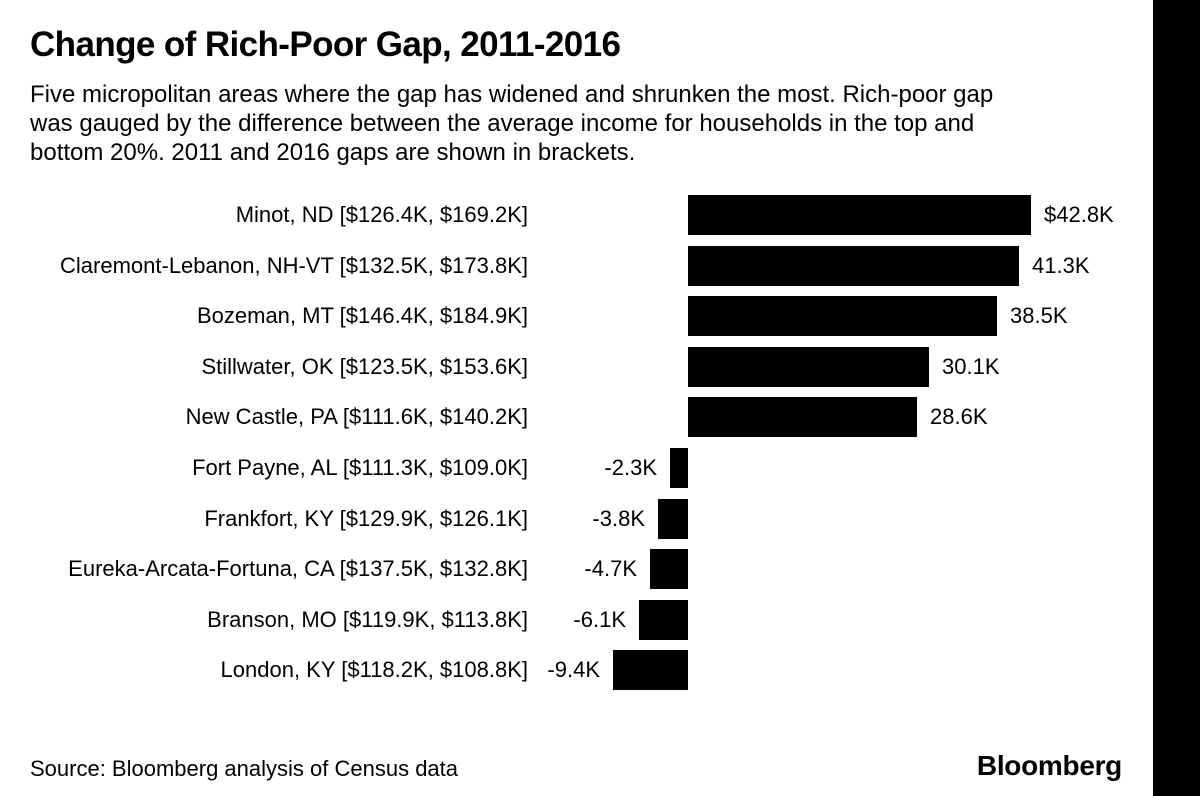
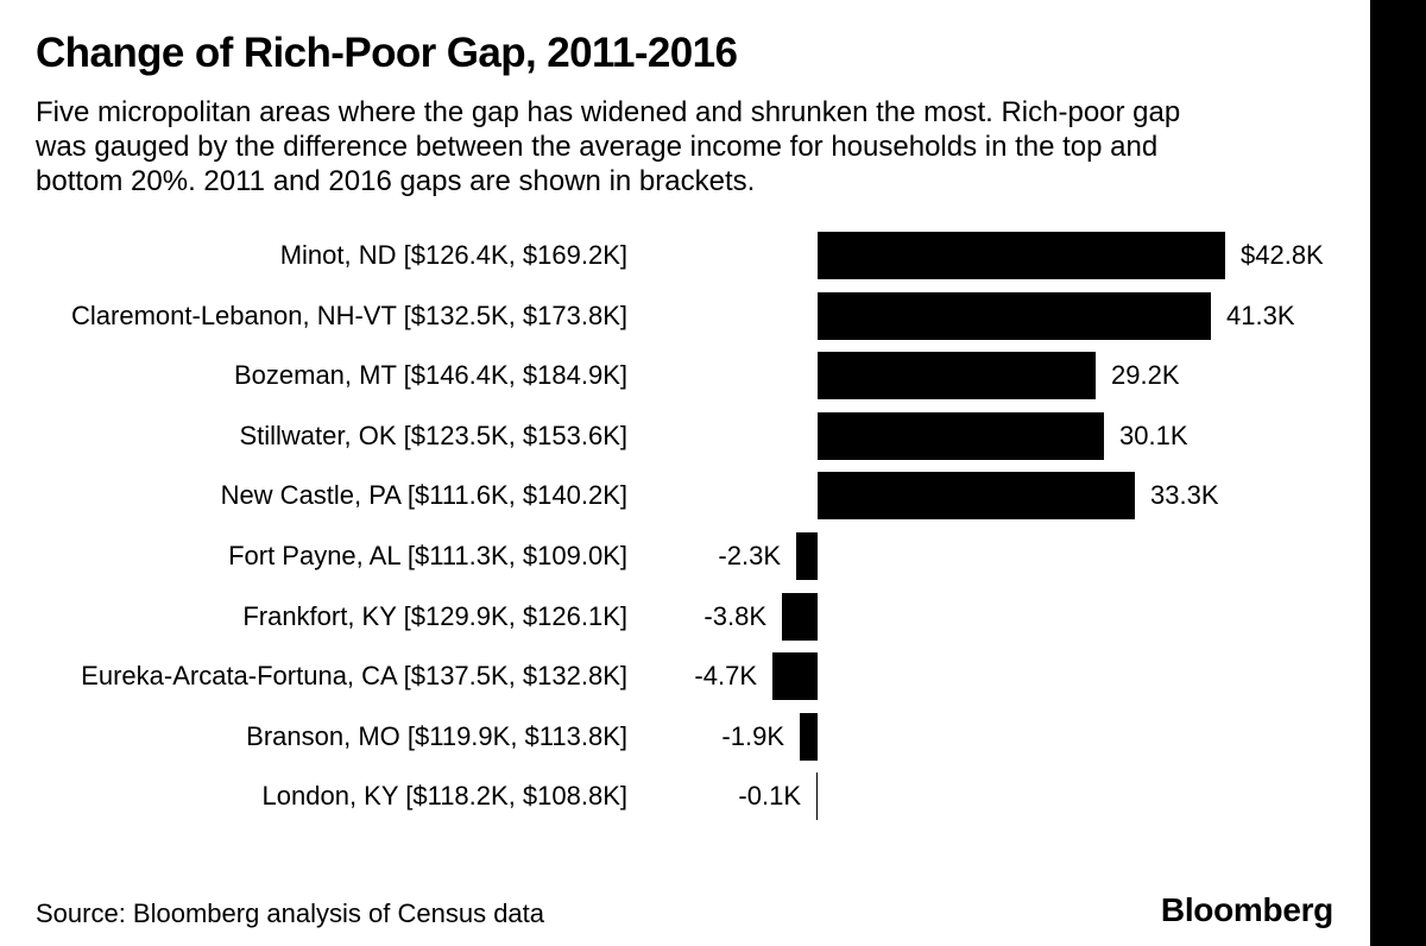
Bozeman, MT [$146.4K, $184.9K]: 38.5K -> 29.2K
New Castle, PA [$111.6K, $140.2K]: 28.6K -> 33.3K
Branson, MO [$119.9K, $113.8K]: -6.1K -> -1.9K
London, KY [$118.2K, $108.8K]: -9.4K -> -0.1K
